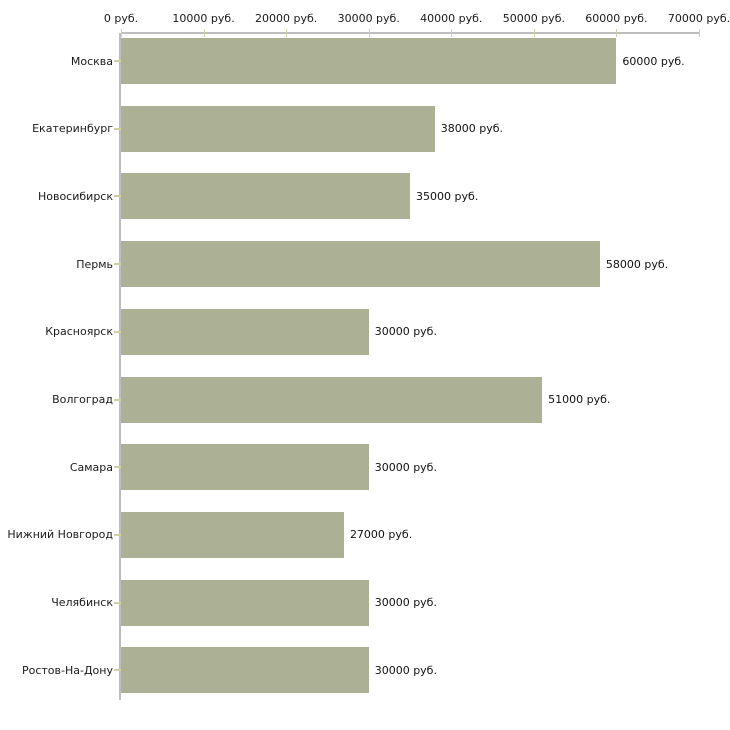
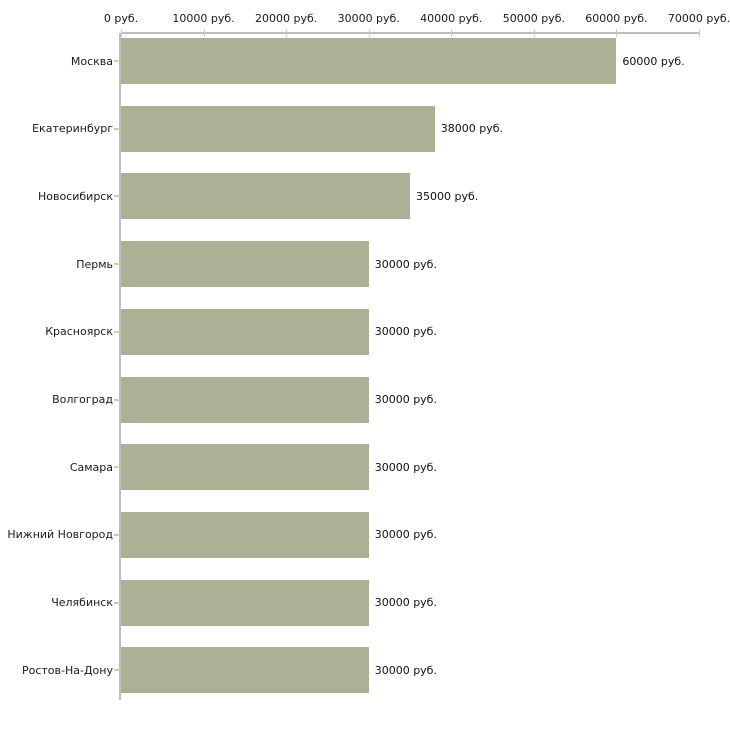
Пермь: 58000 -> 30000
Волгоград: 51000 -> 30000
Нижний Новгород: 27000 -> 30000
